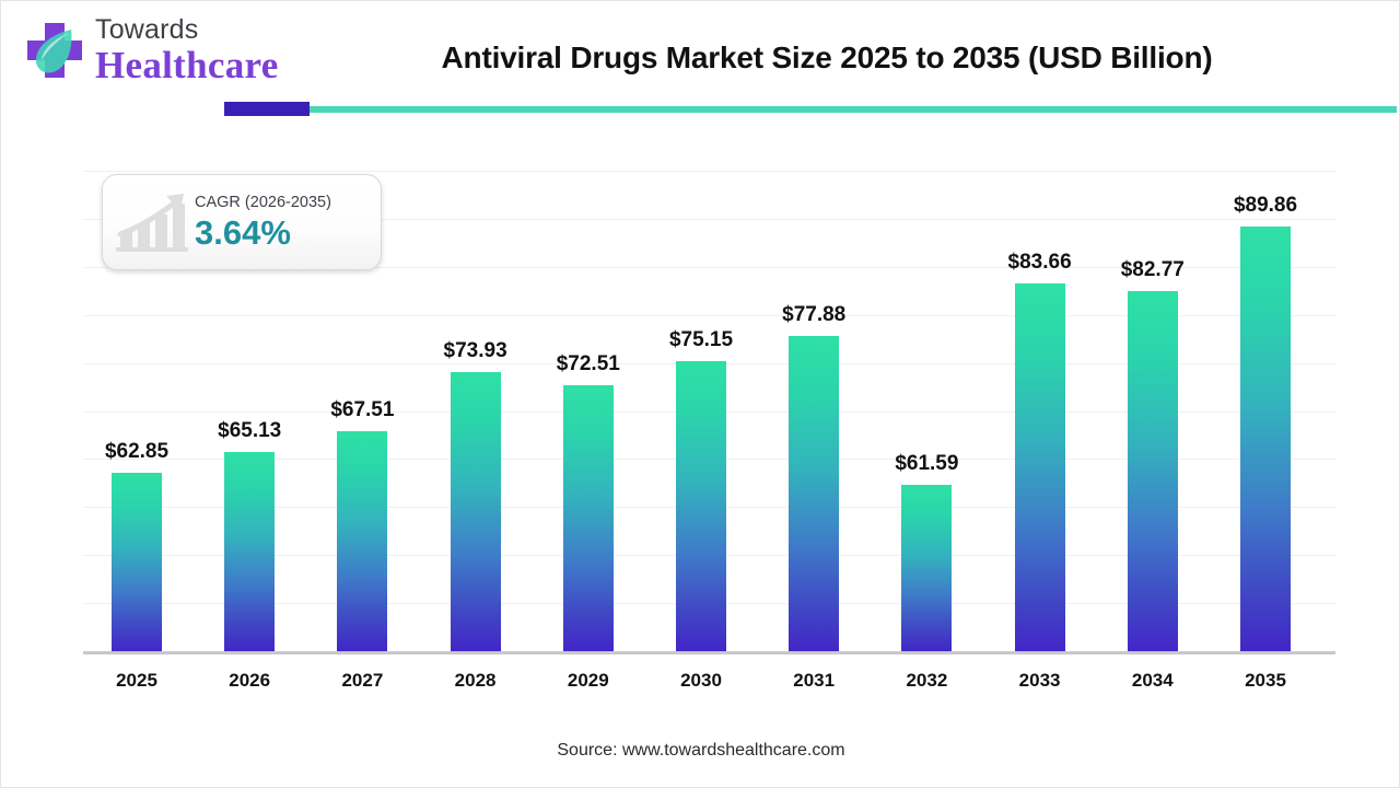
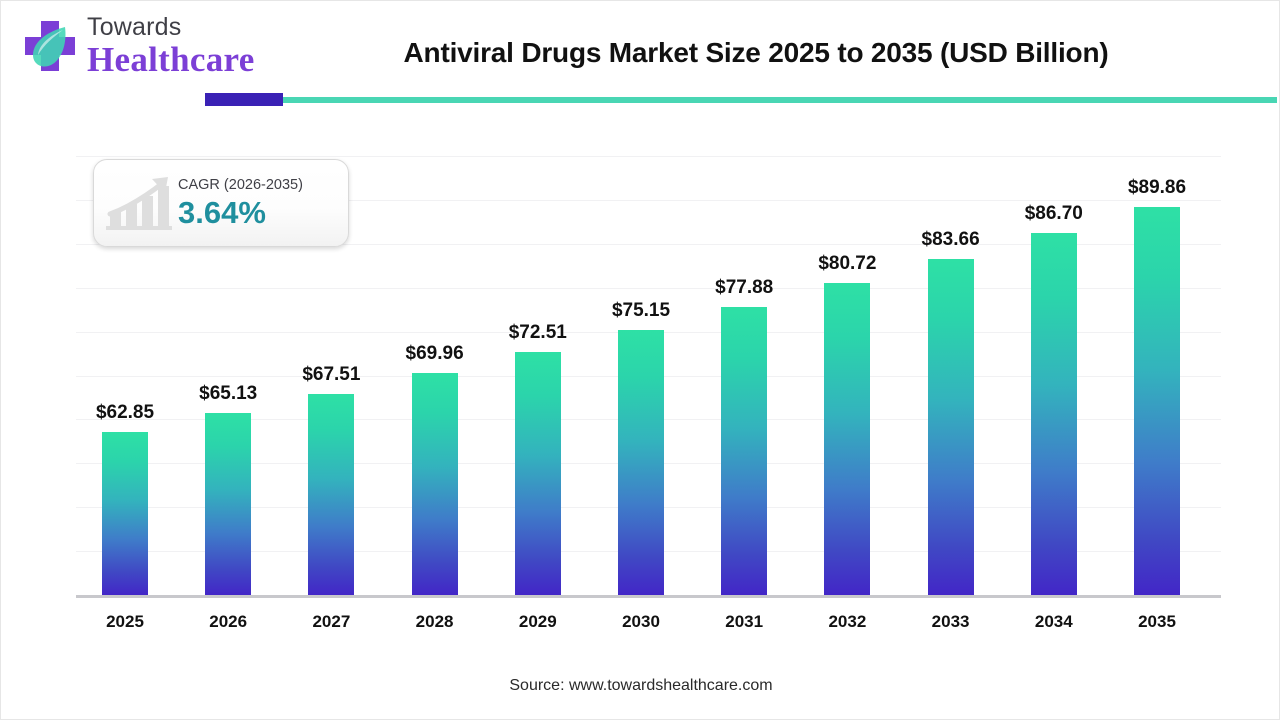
2028: $73.93 -> $69.96
2032: $61.59 -> $80.72
2034: $82.77 -> $86.70
